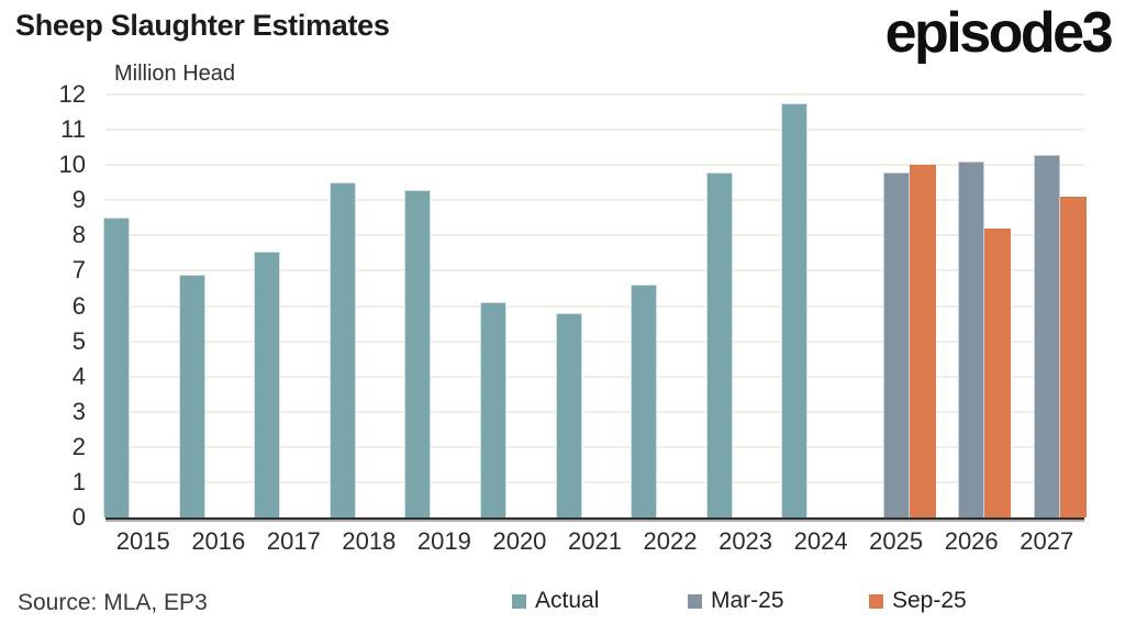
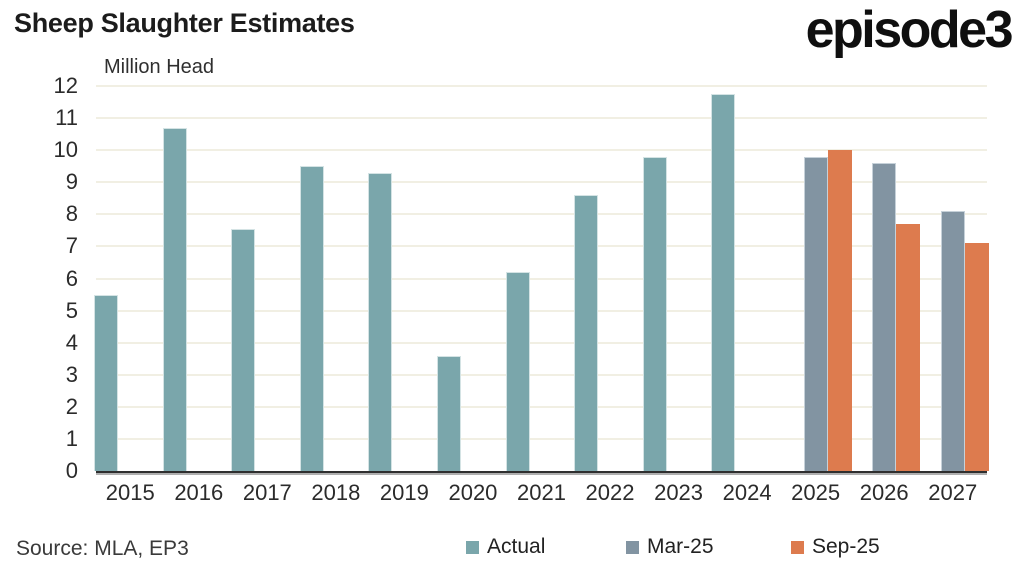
Actual/2015: 8.5 -> 5.5
Actual/2016: 6.9 -> 10.7
Actual/2020: 6.1 -> 3.6
Actual/2021: 5.8 -> 6.2
Actual/2022: 6.6 -> 8.6
Mar-25/2026: 10.1 -> 9.6
Sep-25/2026: 8.2 -> 7.7
Mar-25/2027: 10.3 -> 8.1
Sep-25/2027: 9.1 -> 7.1
